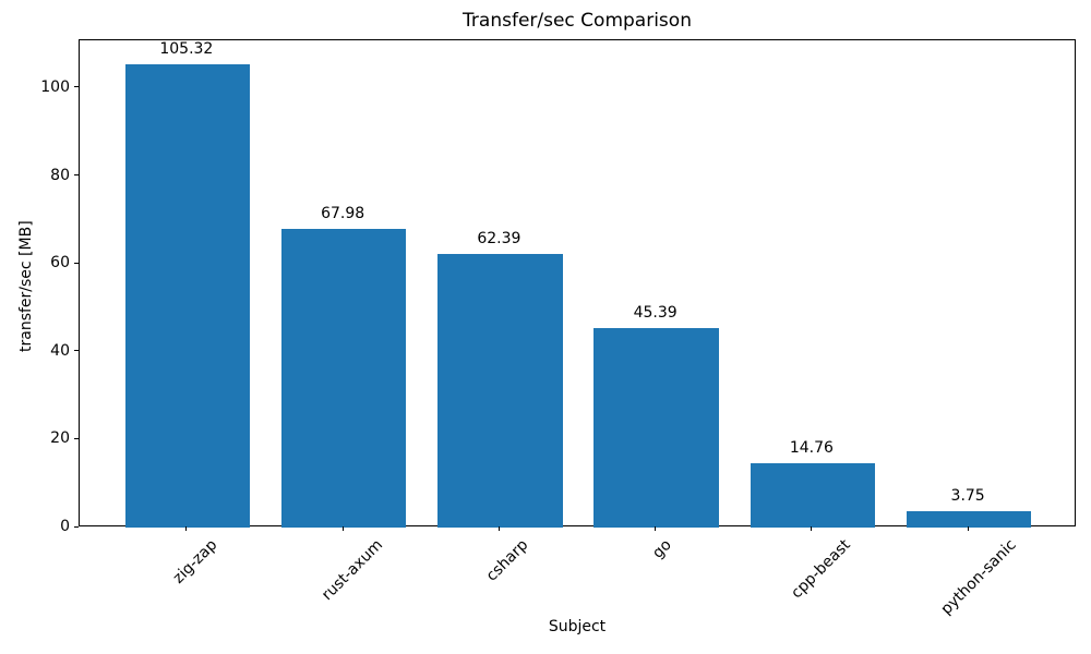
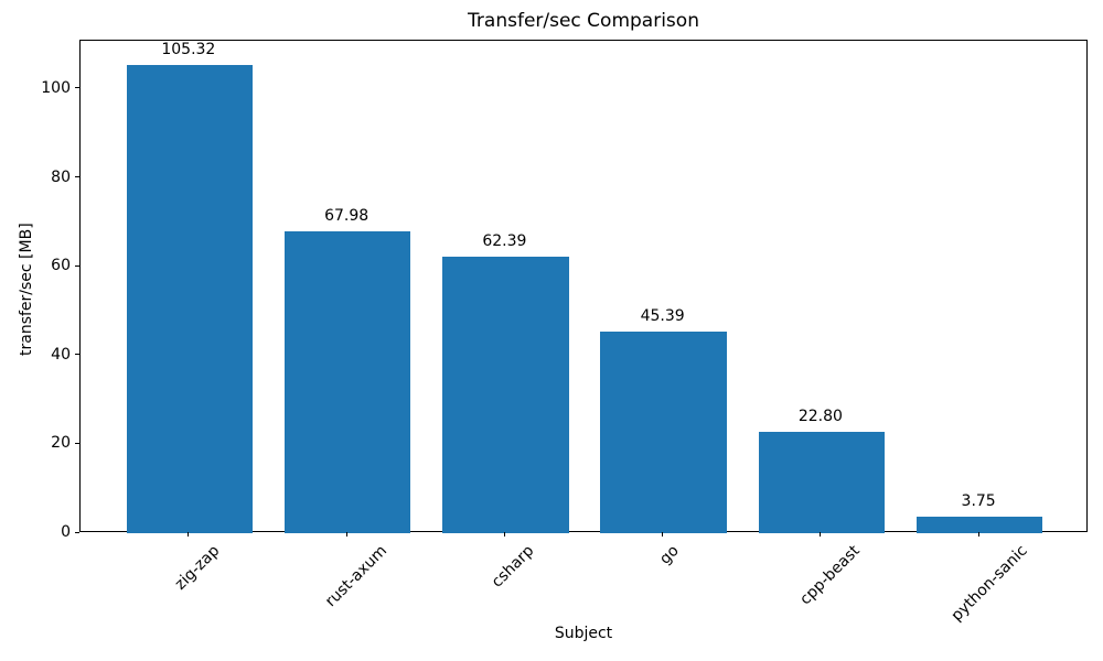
cpp-beast: 14.76 -> 22.80
